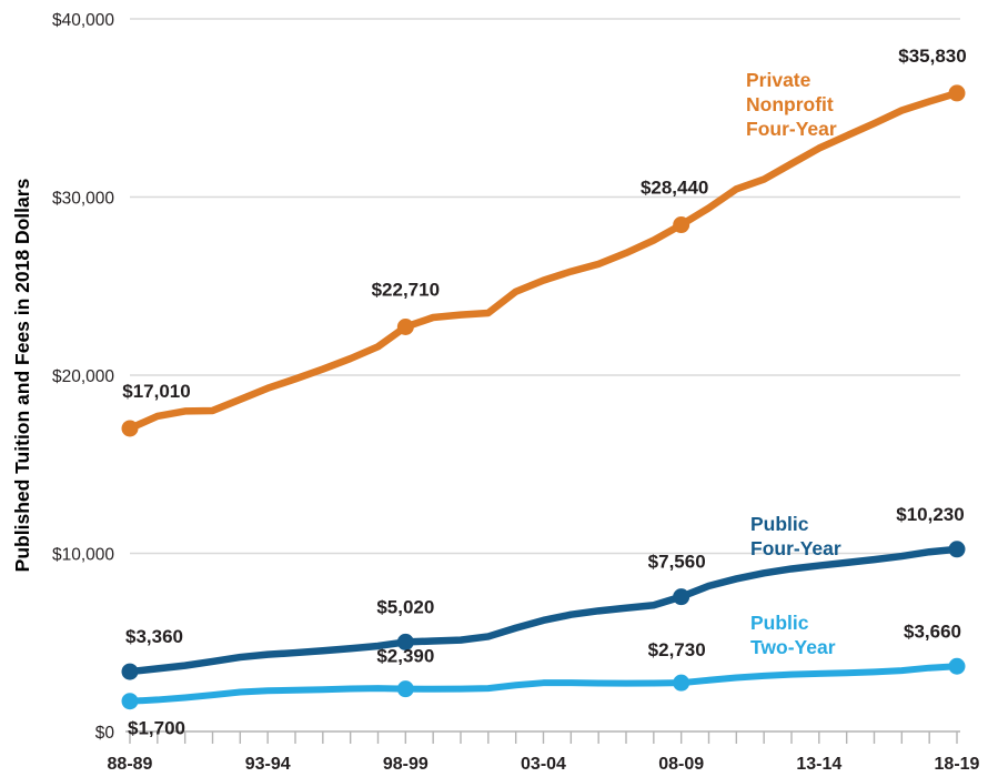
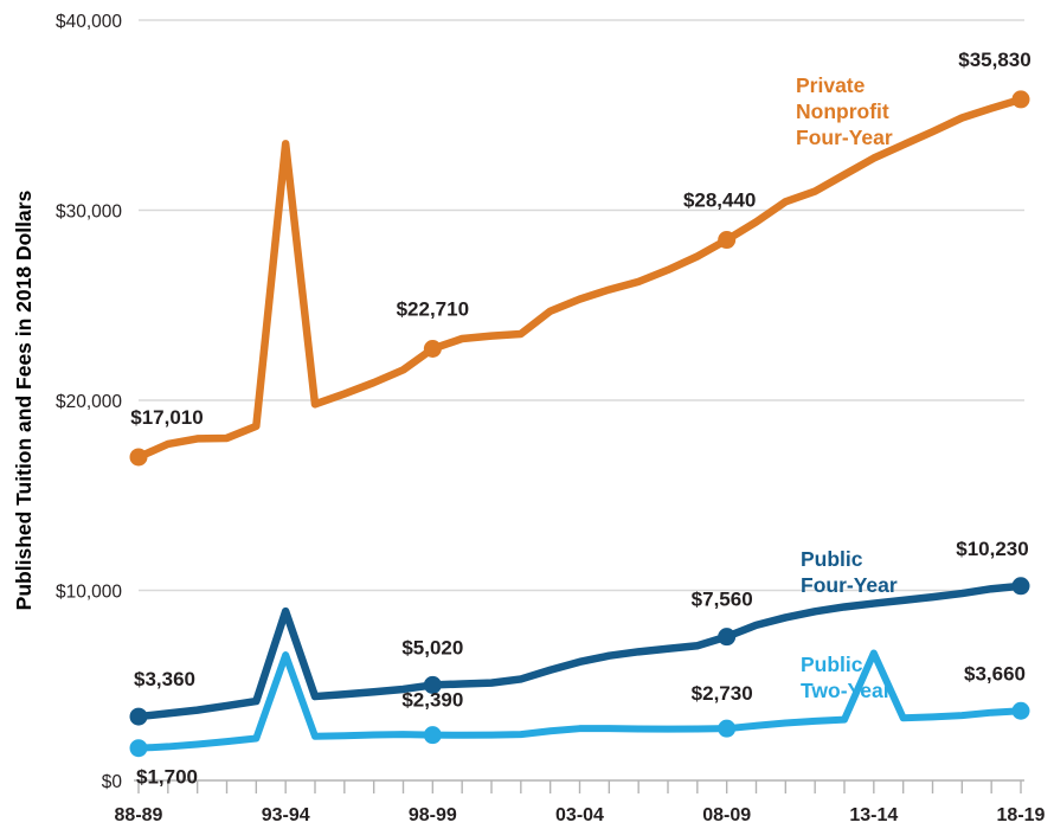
Private Nonprofit Four-Year/93-94: $19300 -> $33500
Public Four-Year/93-94: $4300 -> $8900
Public Two-Year/93-94: $2300 -> $6600
Public Two-Year/13-14: $3200 -> $6700
